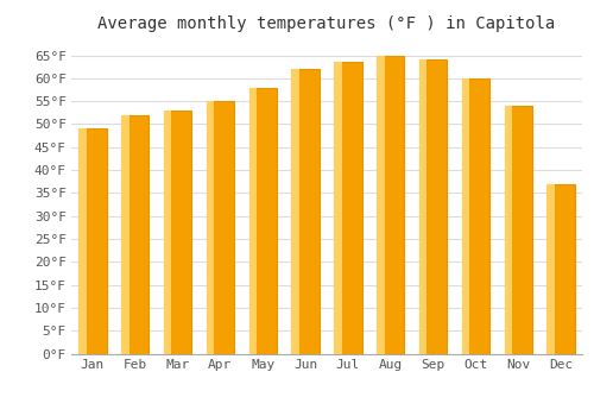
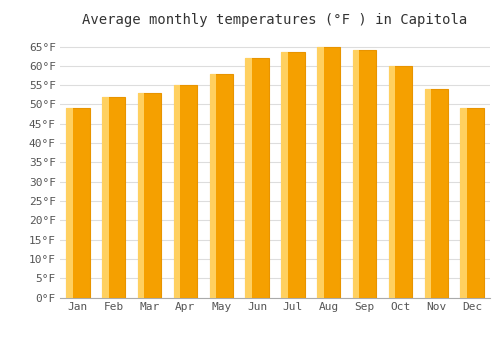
Dec: 37.0°F -> 49.0°F
